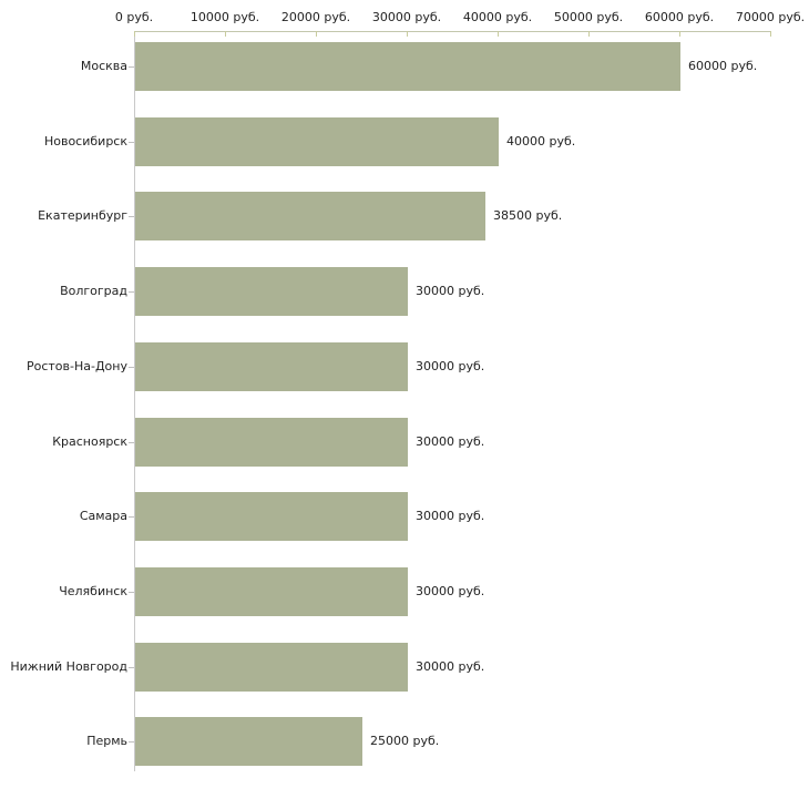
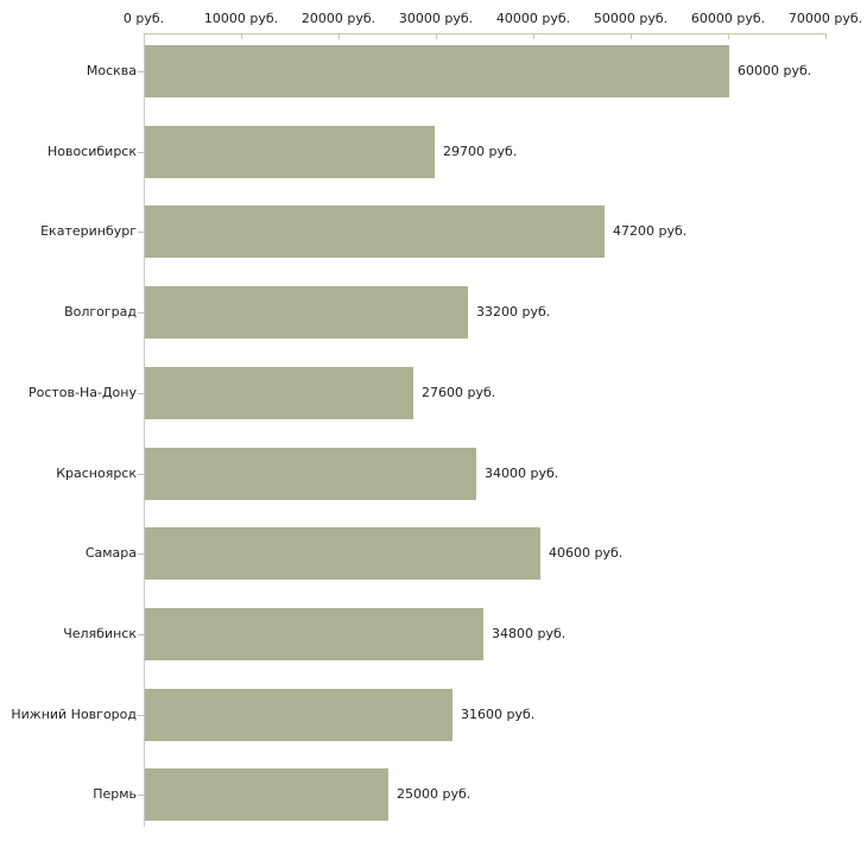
Новосибирск: 40000 -> 29700
Екатеринбург: 38500 -> 47200
Волгоград: 30000 -> 33200
Ростов-На-Дону: 30000 -> 27600
Красноярск: 30000 -> 34000
Самара: 30000 -> 40600
Челябинск: 30000 -> 34800
Нижний Новгород: 30000 -> 31600
